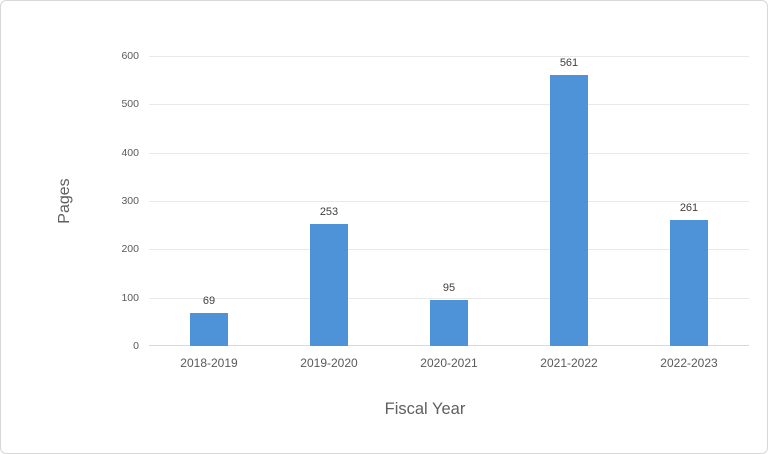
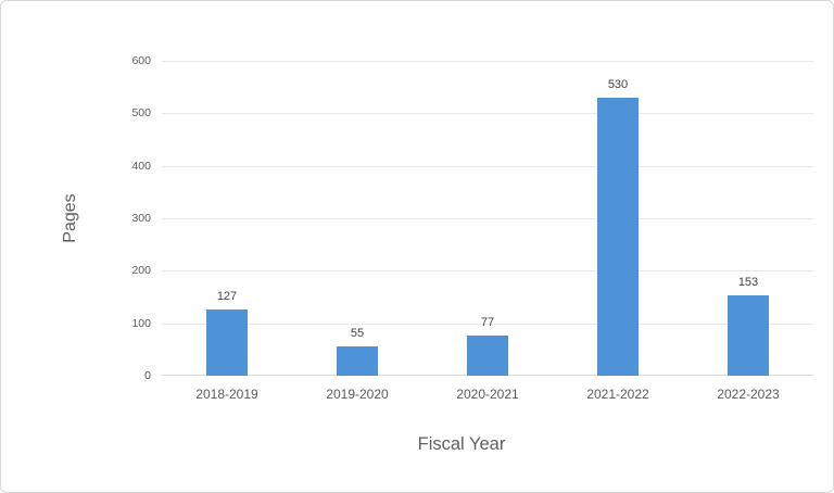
2018-2019: 69 -> 127
2019-2020: 253 -> 55
2020-2021: 95 -> 77
2021-2022: 561 -> 530
2022-2023: 261 -> 153
